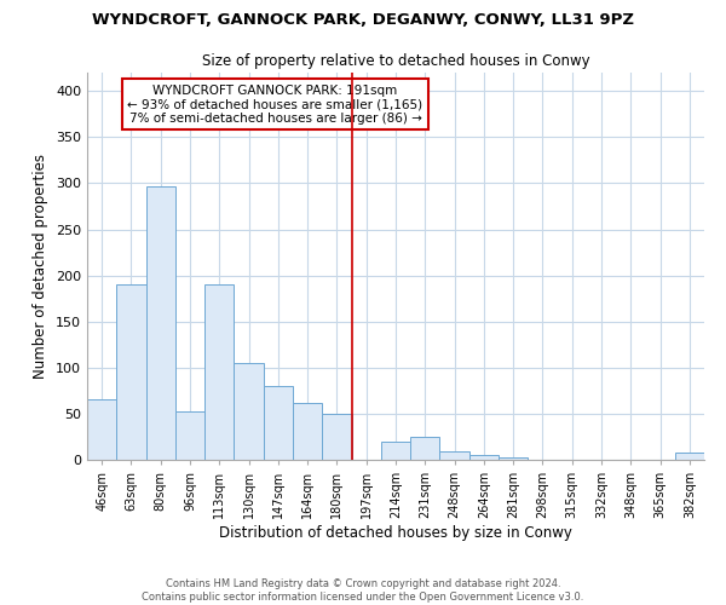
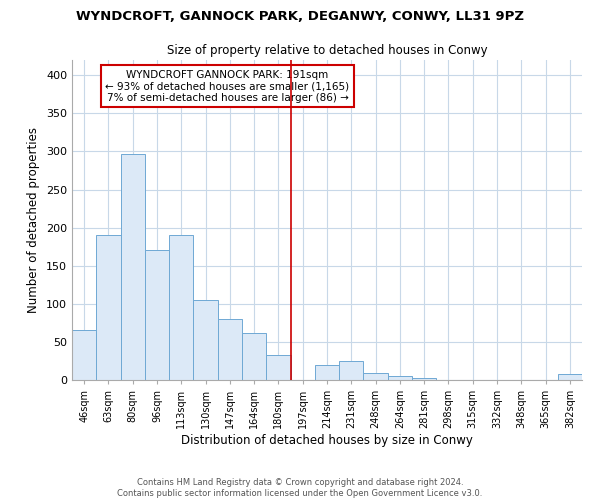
96sqm: 52 -> 171
180sqm: 50 -> 33
